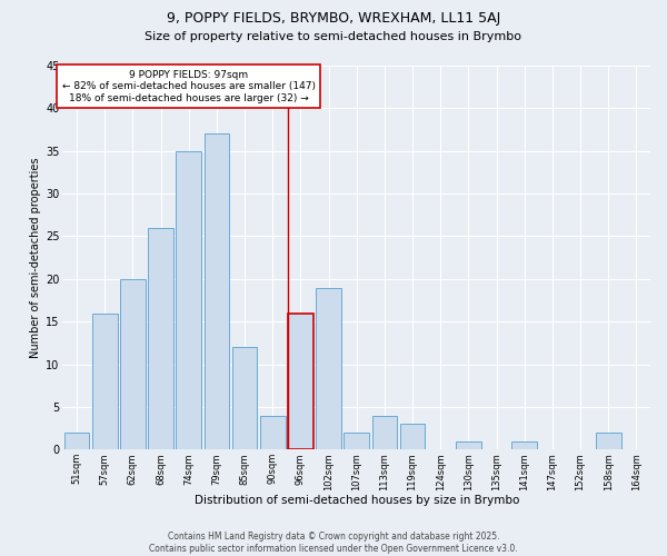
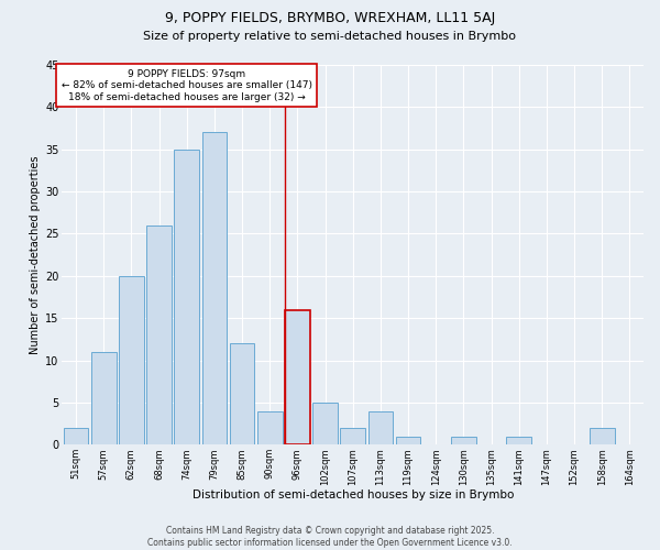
57sqm: 16 -> 11
102sqm: 19 -> 5
119sqm: 3 -> 1
